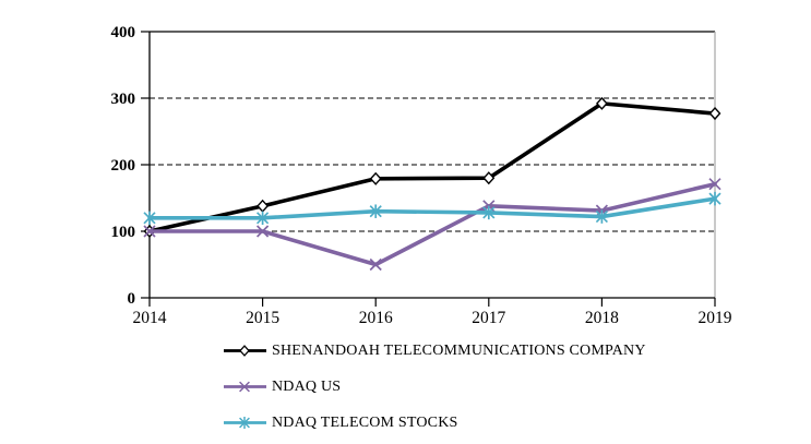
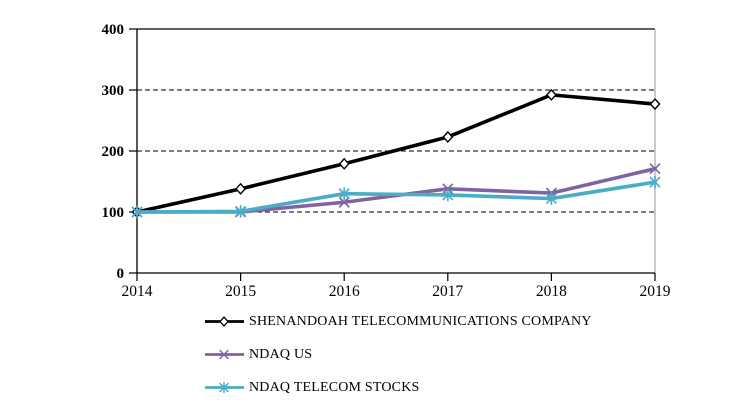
NDAQ TELECOM STOCKS/2014: 120 -> 100
NDAQ TELECOM STOCKS/2015: 120 -> 100
NDAQ US/2016: 50 -> 120
SHENANDOAH TELECOMMUNICATIONS COMPANY/2017: 180 -> 220
